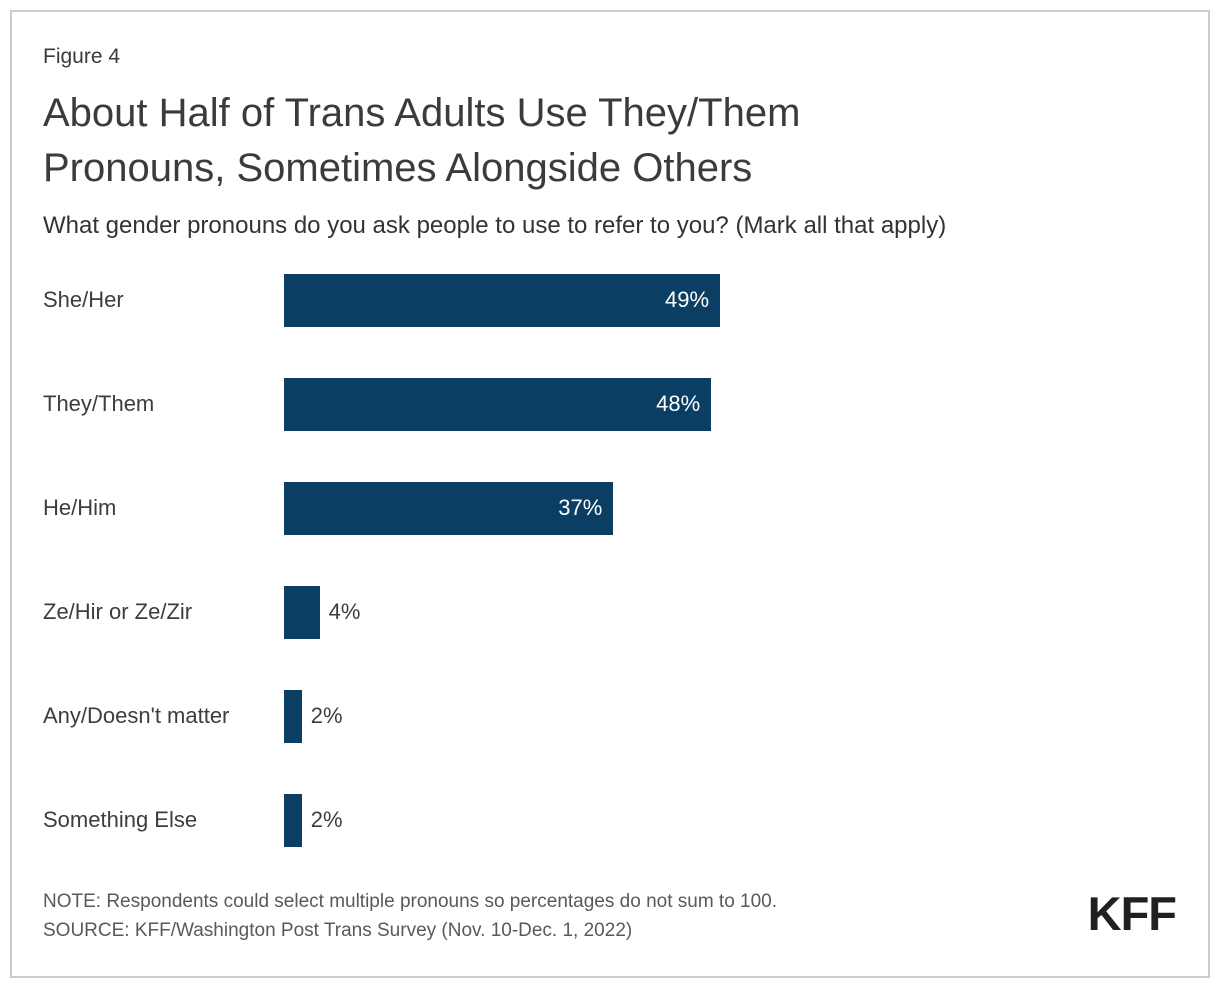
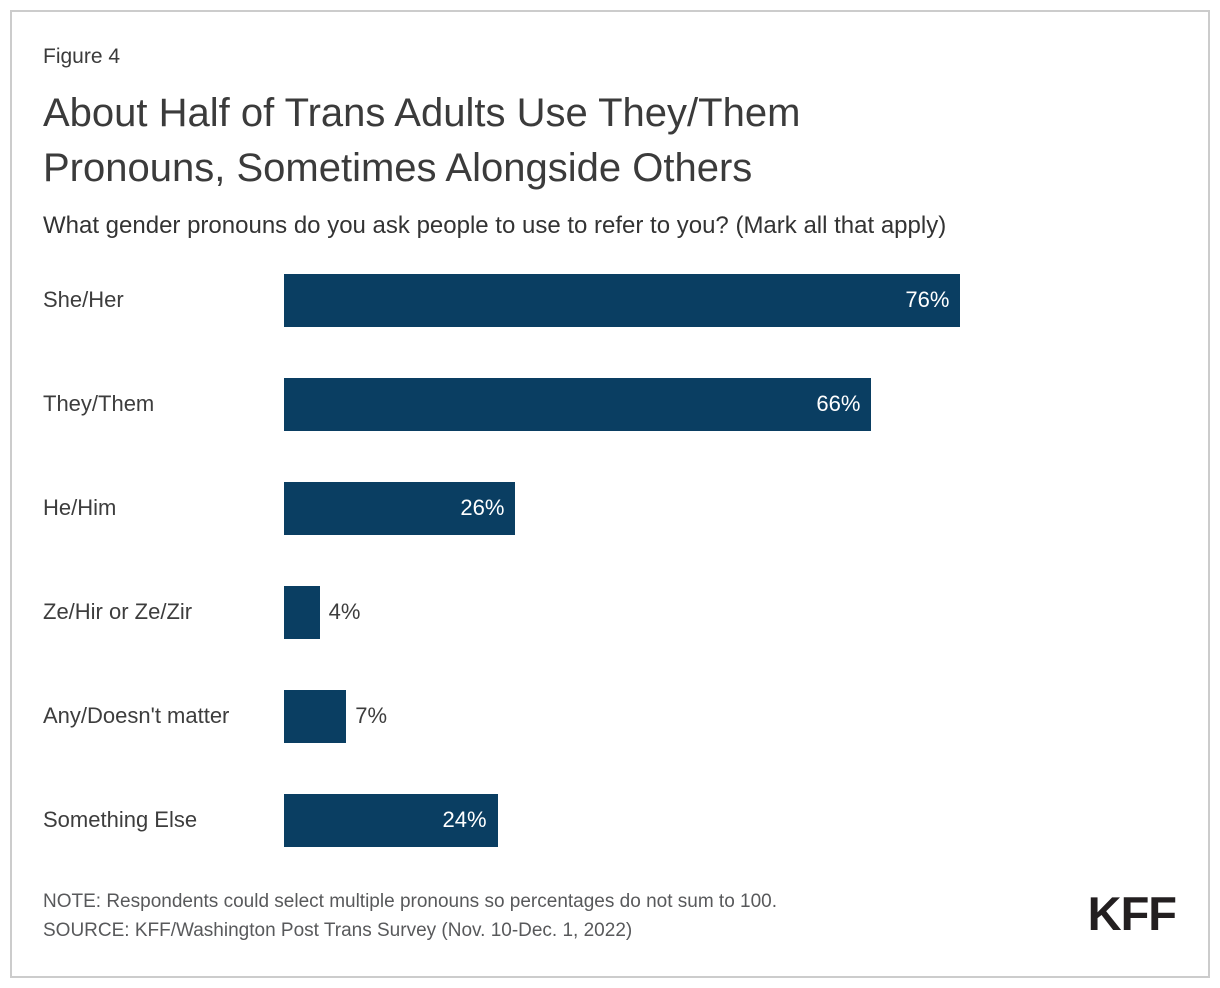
She/Her: 49% -> 76%
They/Them: 48% -> 66%
He/Him: 37% -> 26%
Any/Doesn't matter: 2% -> 7%
Something Else: 2% -> 24%
